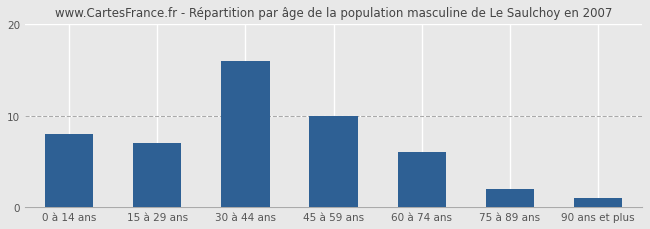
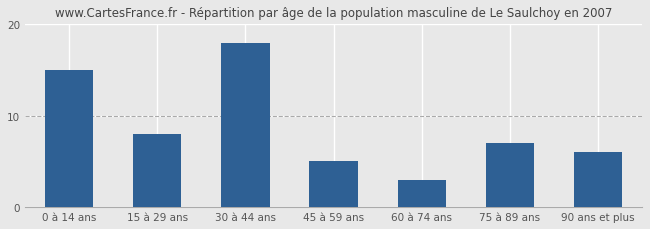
0 à 14 ans: 8 -> 15
15 à 29 ans: 7 -> 8
30 à 44 ans: 16 -> 18
45 à 59 ans: 10 -> 5
60 à 74 ans: 6 -> 3
75 à 89 ans: 2 -> 7
90 ans et plus: 1 -> 6
